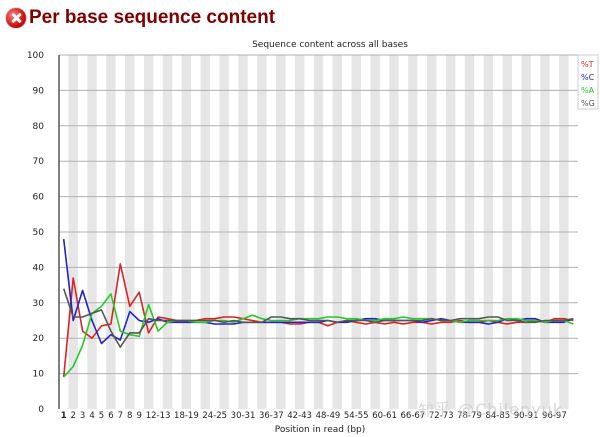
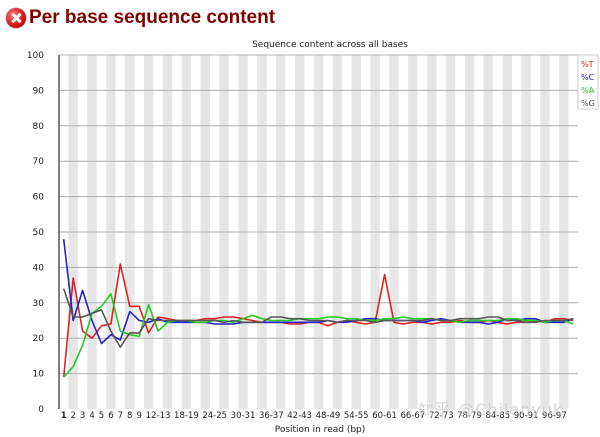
%T/9: 33 -> 29
%T/60-61: 24 -> 38
